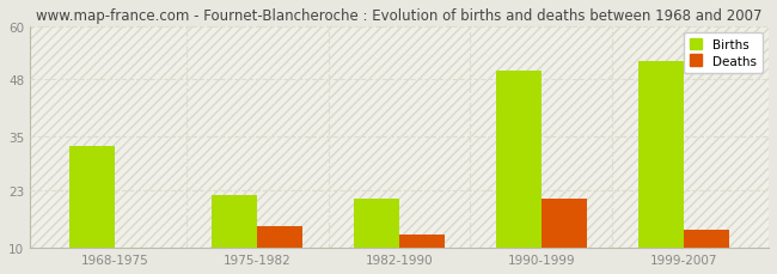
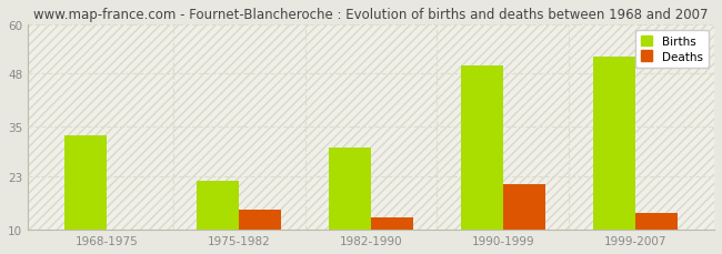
Births/1982-1990: 21 -> 30
